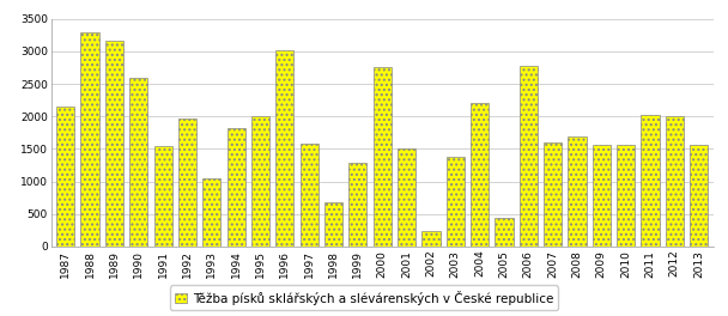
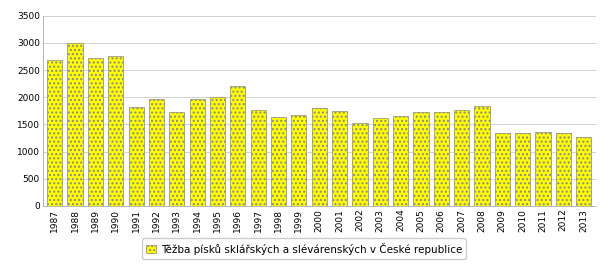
1987: 2160 -> 2680
1988: 3300 -> 3000
1989: 3160 -> 2720
1990: 2600 -> 2760
1991: 1540 -> 1820
1993: 1040 -> 1730
1994: 1820 -> 1960
1996: 3020 -> 2210
1997: 1580 -> 1760
1998: 680 -> 1640
1999: 1280 -> 1670
2000: 2760 -> 1800
2001: 1500 -> 1750
2002: 240 -> 1530
2003: 1380 -> 1620
2004: 2200 -> 1660
2005: 440 -> 1730
2006: 2780 -> 1730
2007: 1600 -> 1770
2008: 1700 -> 1840
2009: 1560 -> 1350
2010: 1560 -> 1350
2011: 2020 -> 1360
2012: 2000 -> 1340
2013: 1560 -> 1270
